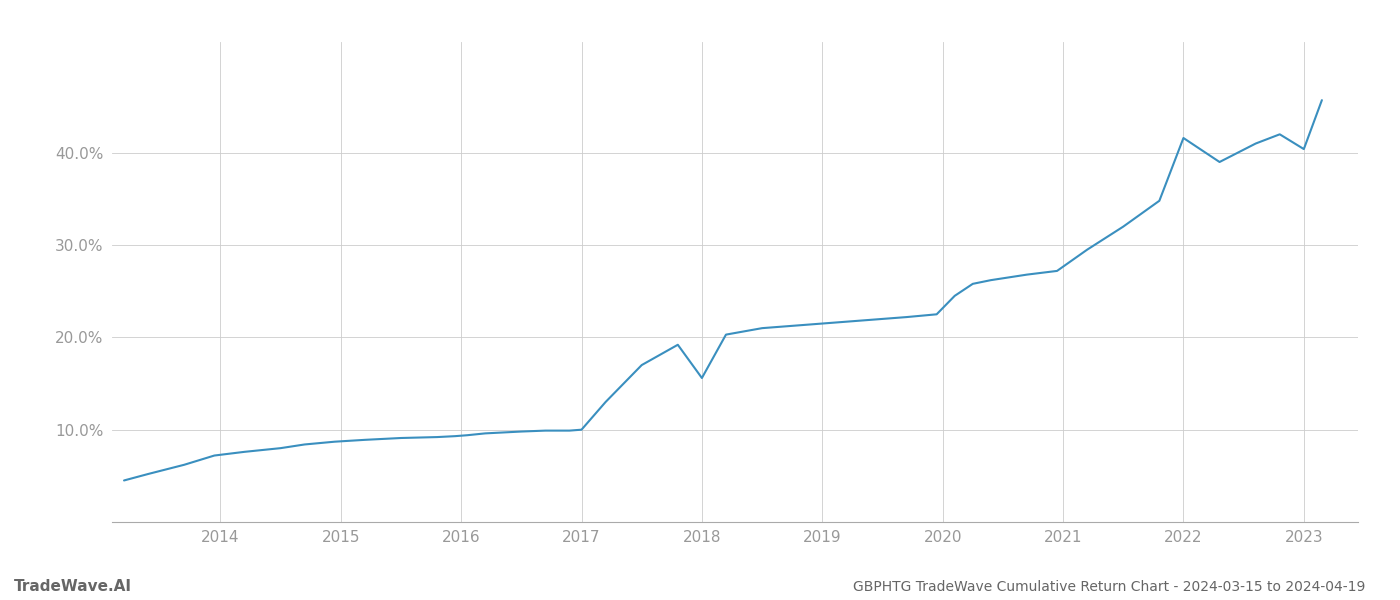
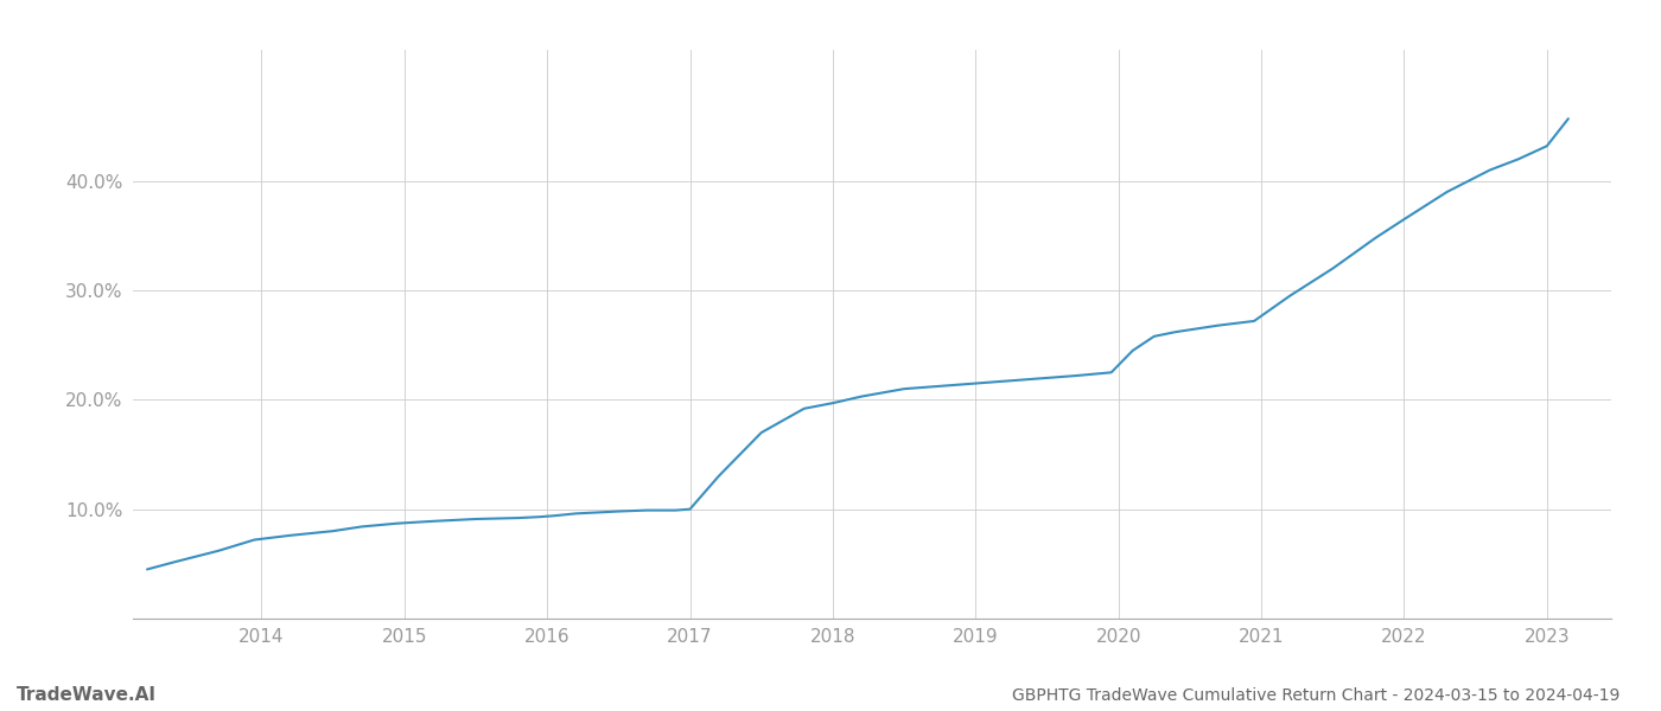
2018: 15.6% -> 19.7%
2022: 41.6% -> 36.5%
2023: 40.4% -> 43.2%
